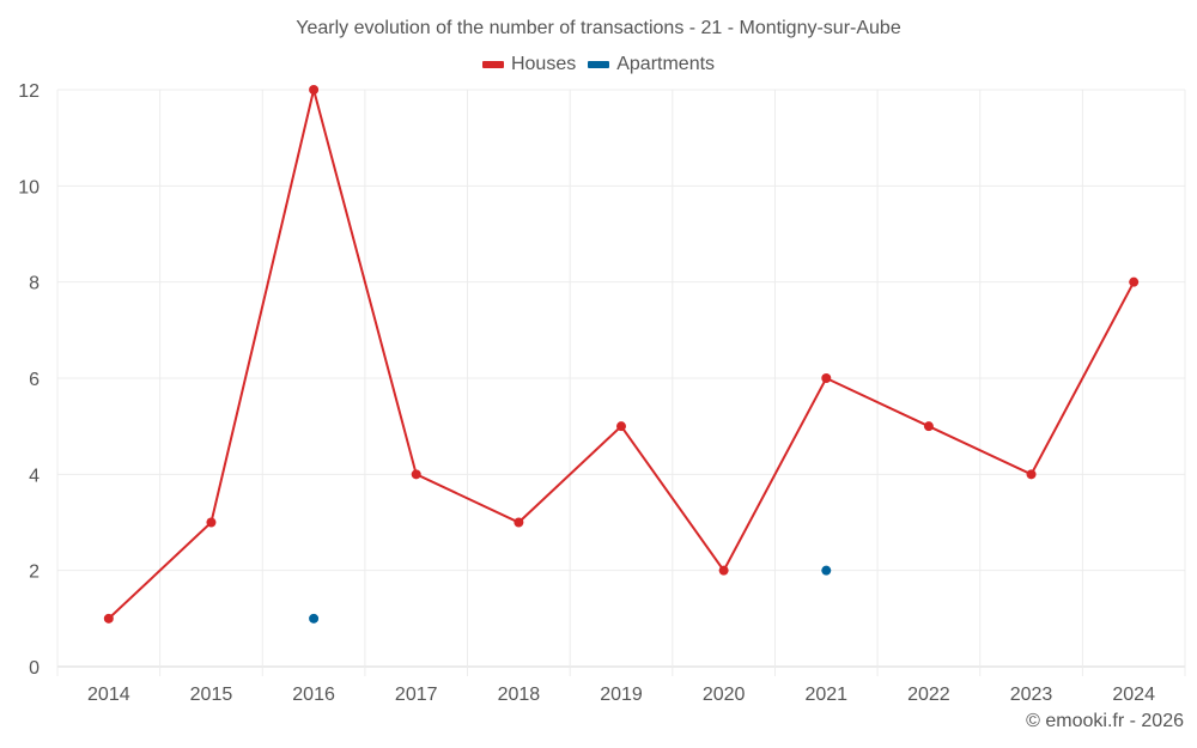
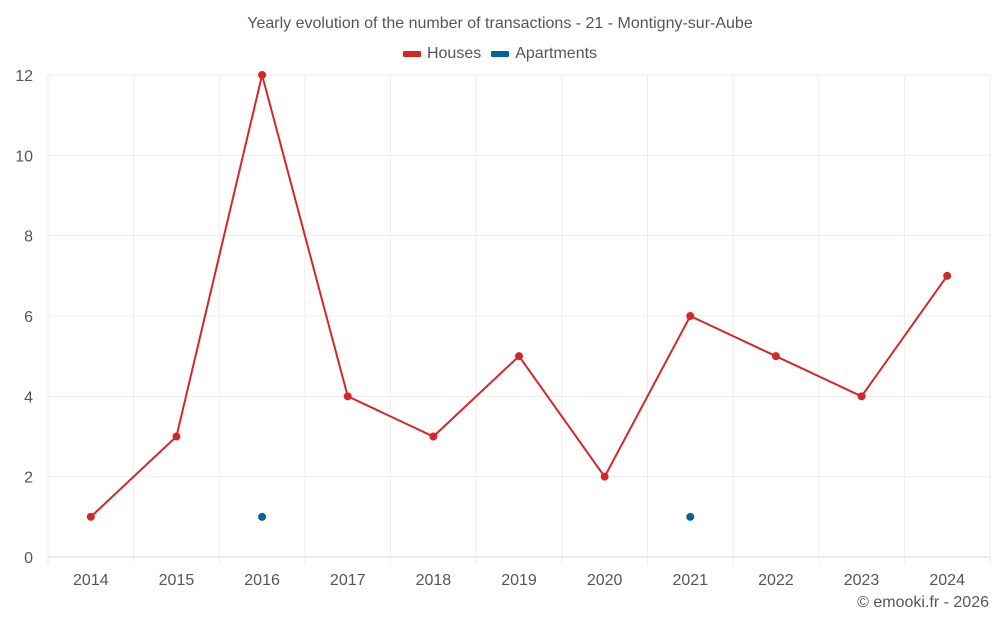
Apartments/2021: 2 -> 1
Houses/2024: 8 -> 7
